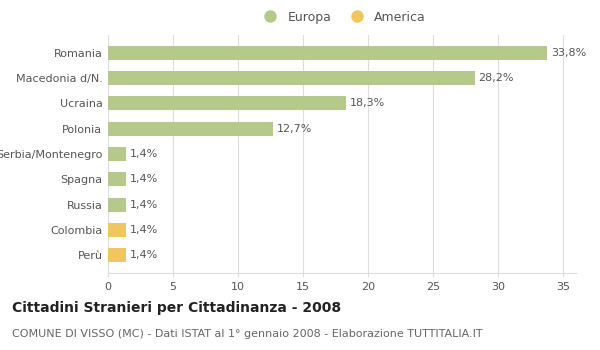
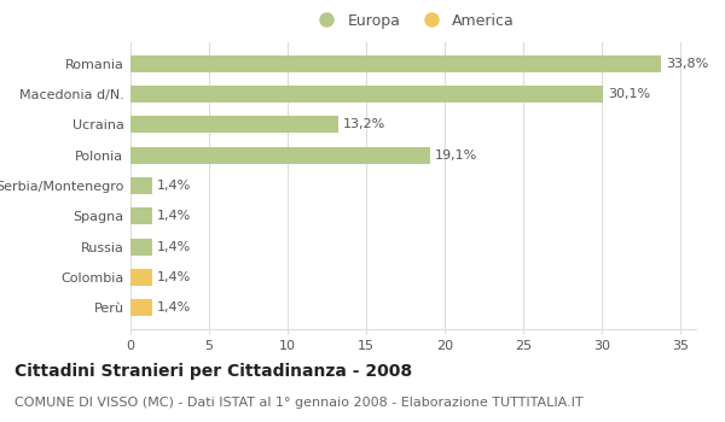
Macedonia d/N.: 28,2% -> 30,1%
Ucraina: 18,3% -> 13,2%
Polonia: 12,7% -> 19,1%
